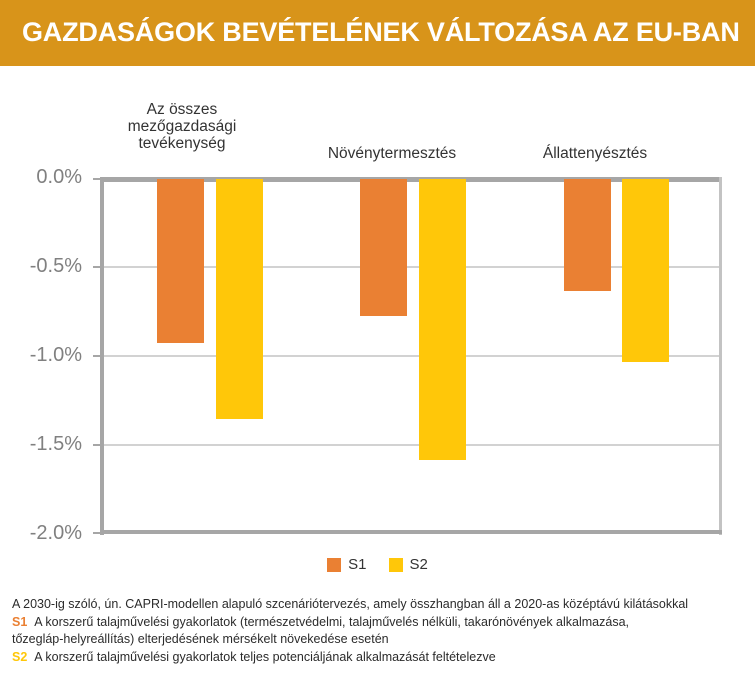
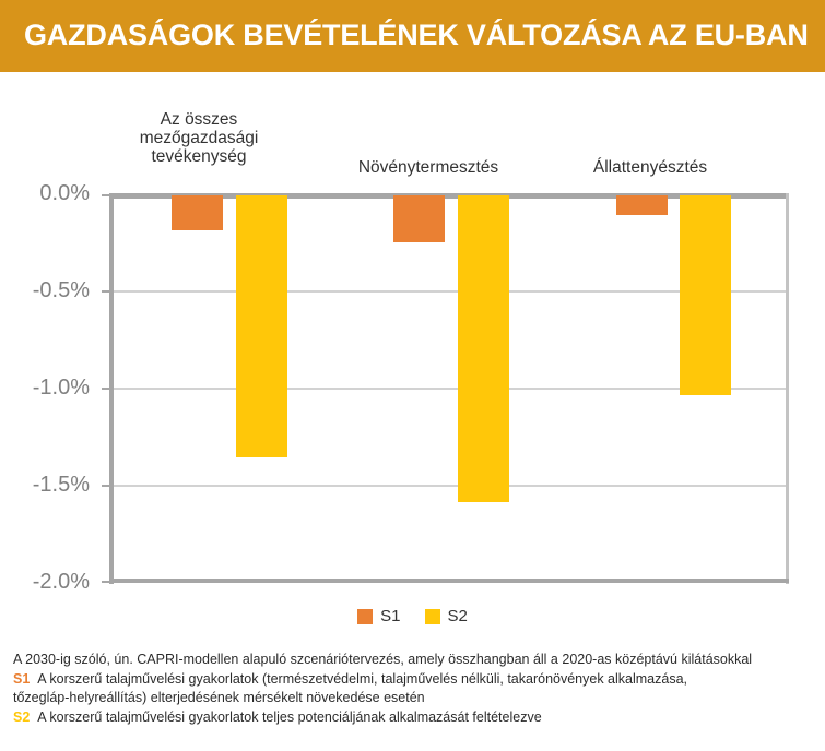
S1/Az összes mezőgazdasági tevékenység: -0.92% -> -0.18%
S1/Növénytermesztés: -0.77% -> -0.24%
S1/Állattenyésztés: -0.63% -> -0.10%
